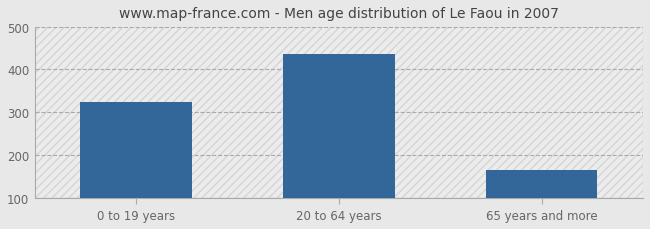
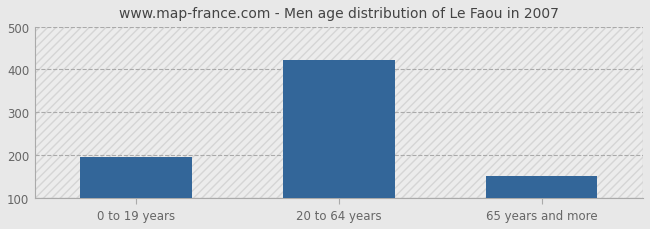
0 to 19 years: 325 -> 195
20 to 64 years: 435 -> 422
65 years and more: 165 -> 152
